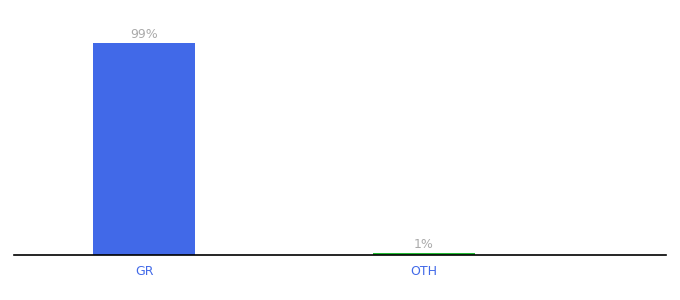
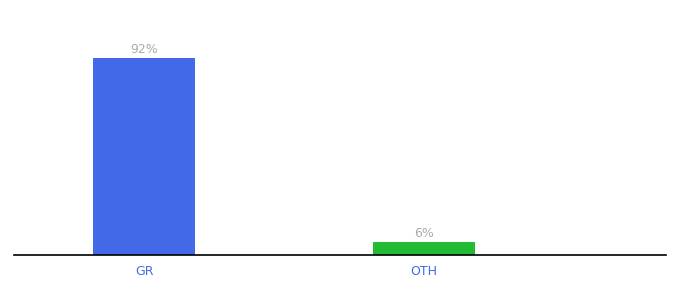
GR: 99% -> 92%
OTH: 1% -> 6%
